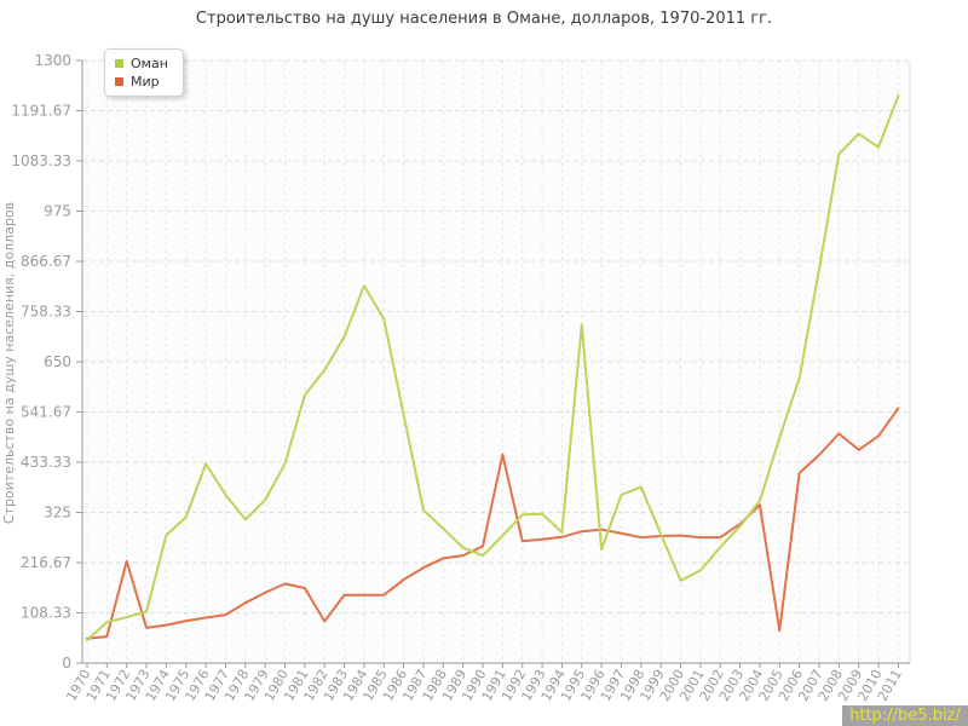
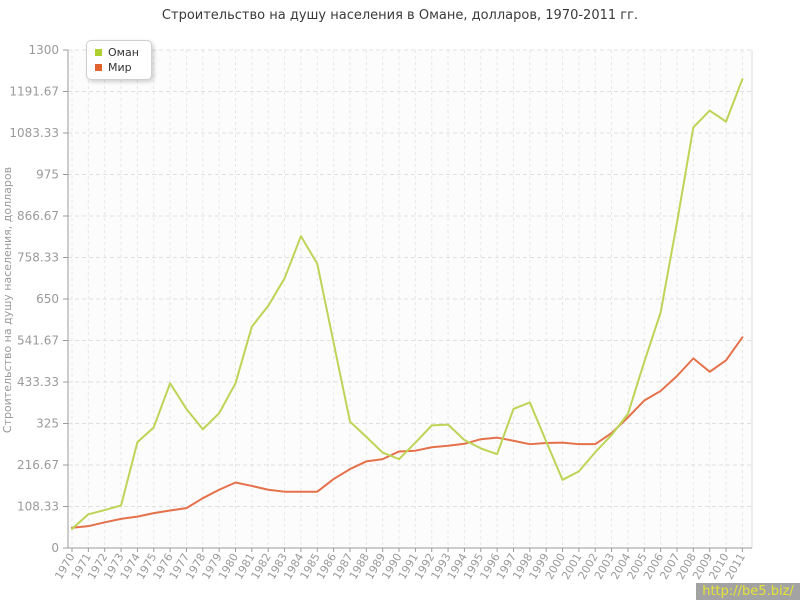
Мир/1972: 220 -> 70
Мир/1982: 90 -> 150
Мир/1991: 450 -> 250
Оман/1995: 730 -> 260
Мир/2005: 70 -> 380
